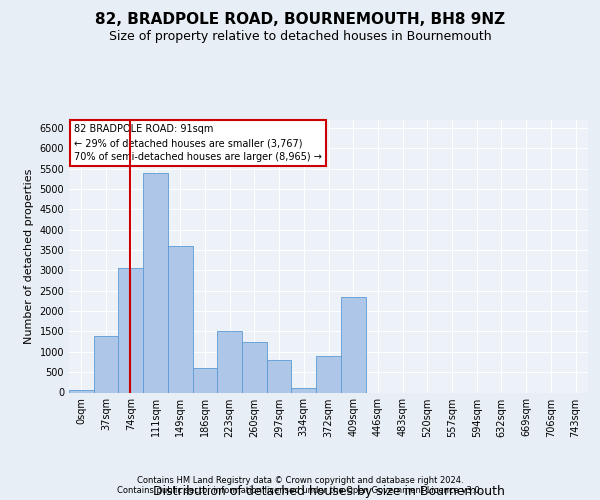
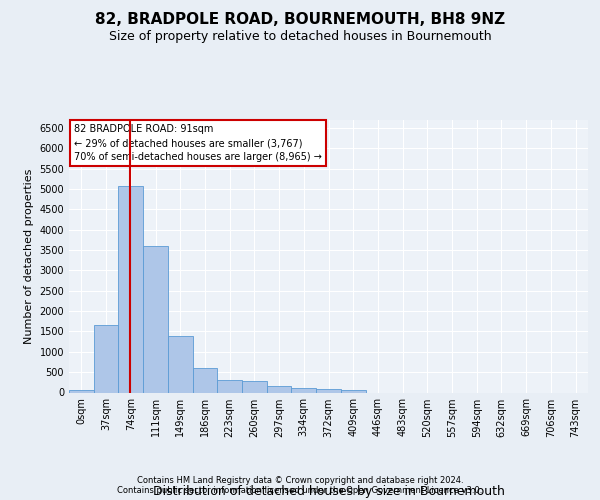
37sqm: 1400 -> 1650
74sqm: 3050 -> 5070
111sqm: 5400 -> 3600
149sqm: 3600 -> 1400
223sqm: 1500 -> 300
260sqm: 1250 -> 300
297sqm: 800 -> 160
372sqm: 900 -> 80
409sqm: 2350 -> 60
